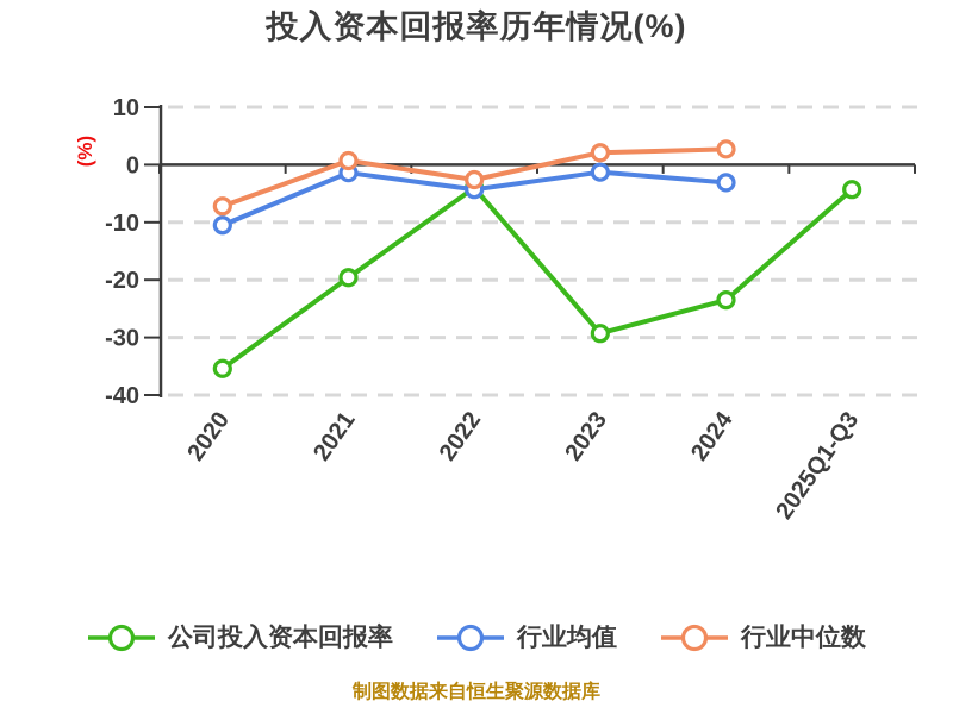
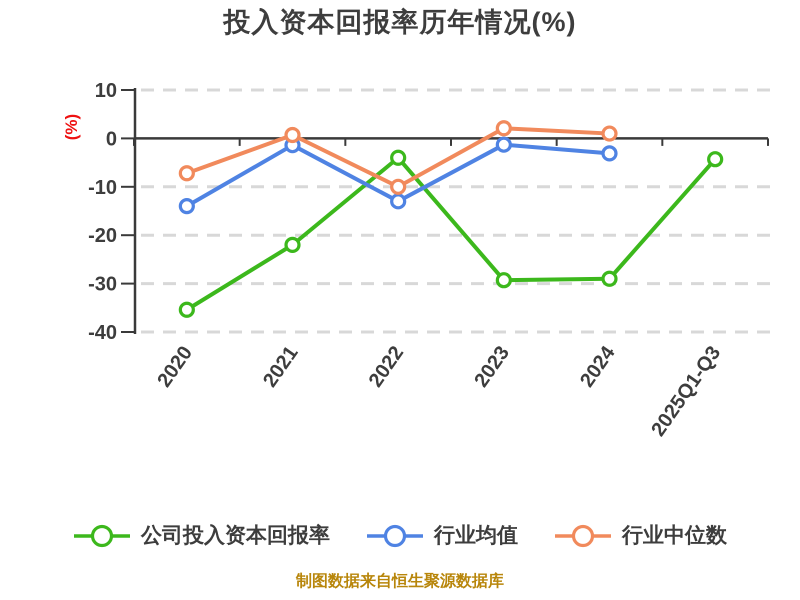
行业均值/2020: -10 -> -14
公司投入资本回报率/2021: -20 -> -22
行业均值/2022: -4 -> -13
行业中位数/2022: -3 -> -10
公司投入资本回报率/2024: -24 -> -29
行业中位数/2024: 3 -> 1
